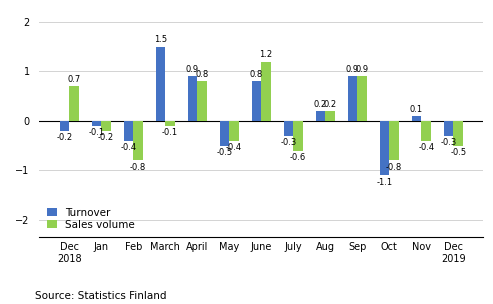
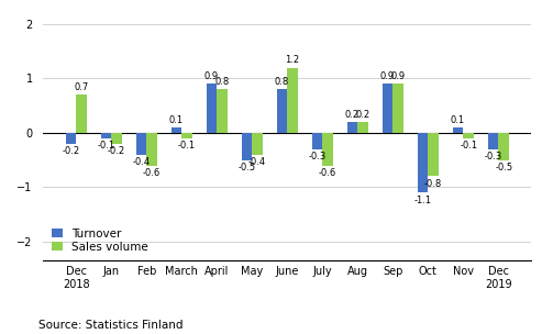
Sales volume/Feb: -0.8 -> -0.6
Turnover/March: 1.5 -> 0.1
Sales volume/Nov: -0.4 -> -0.1
